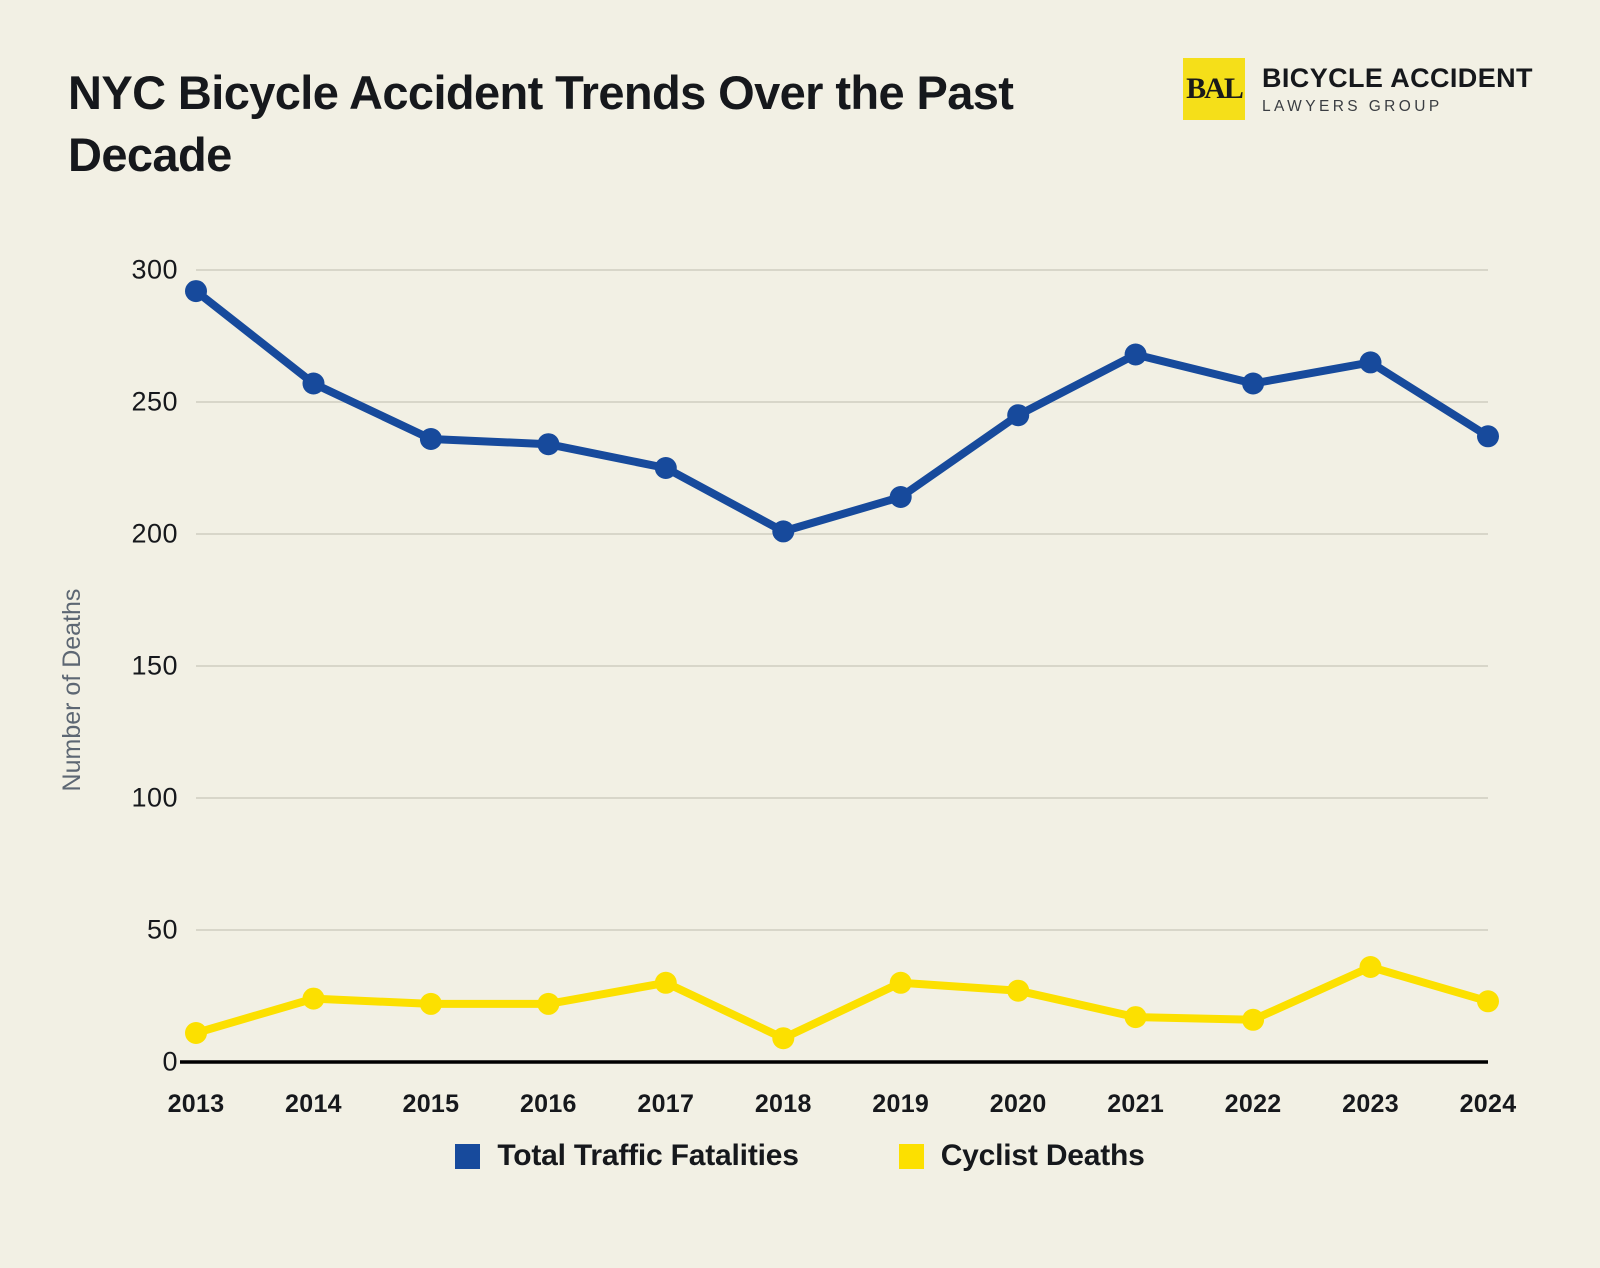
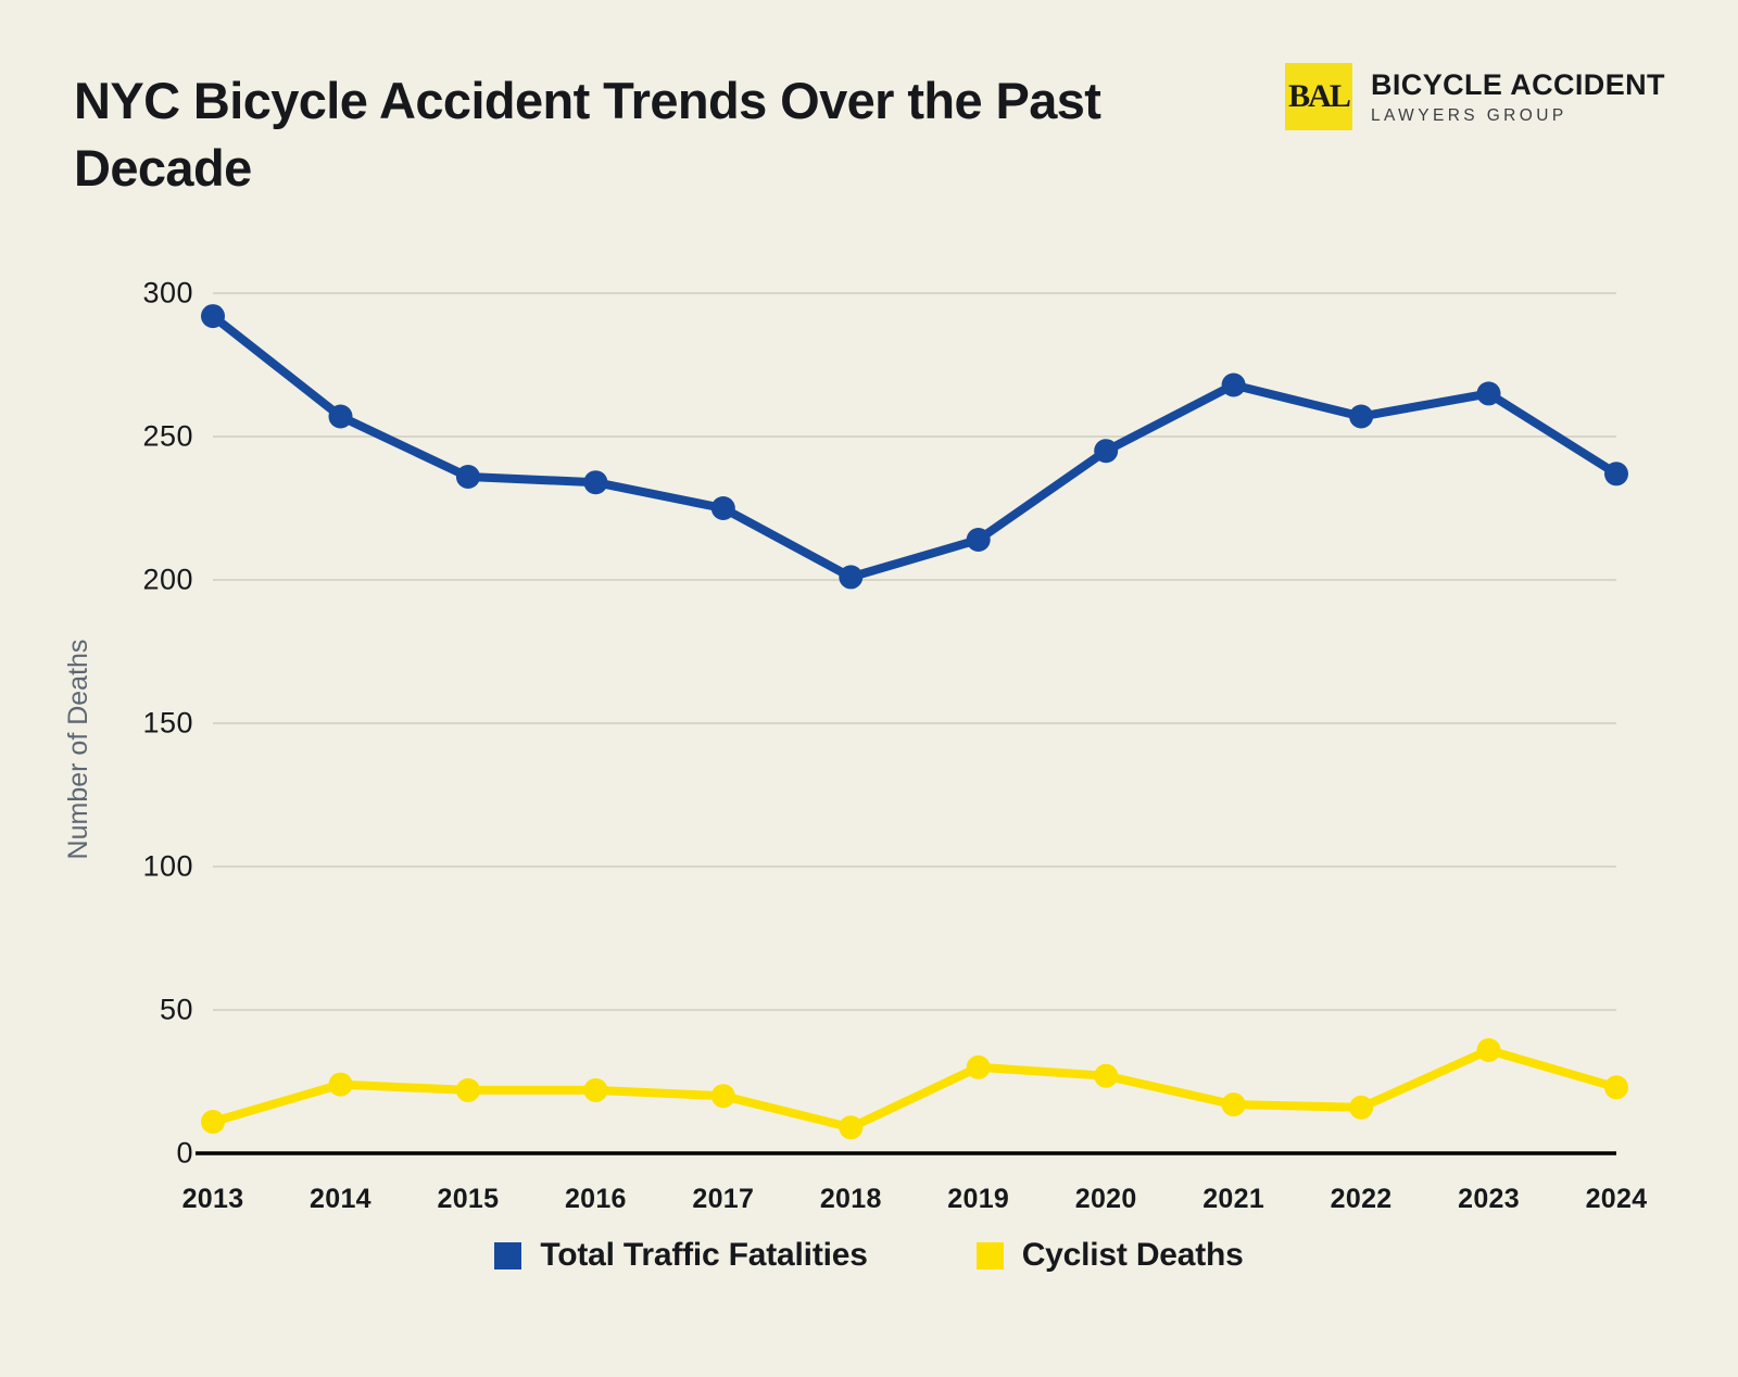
Cyclist Deaths/2017: 30 -> 20
